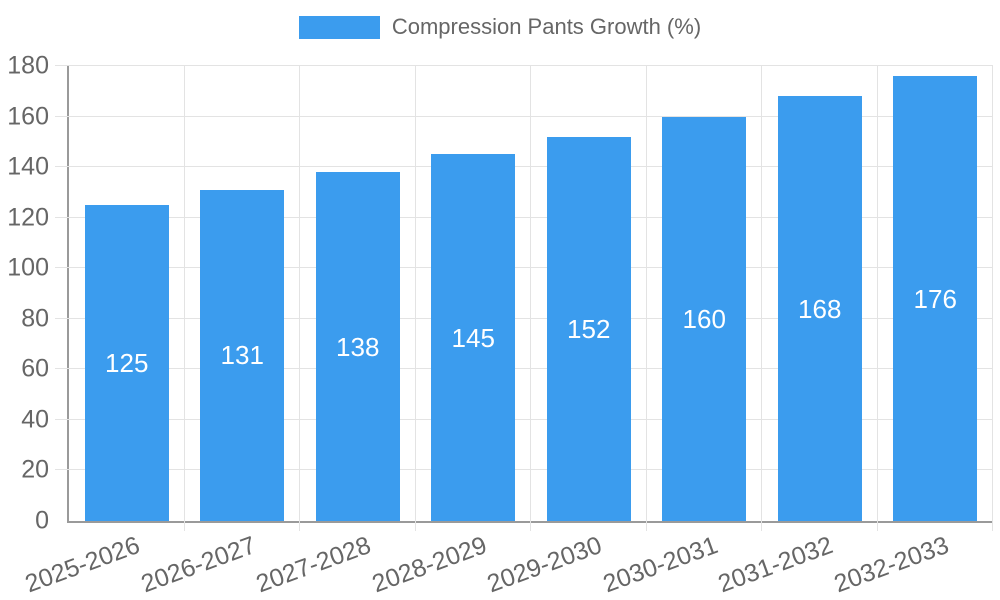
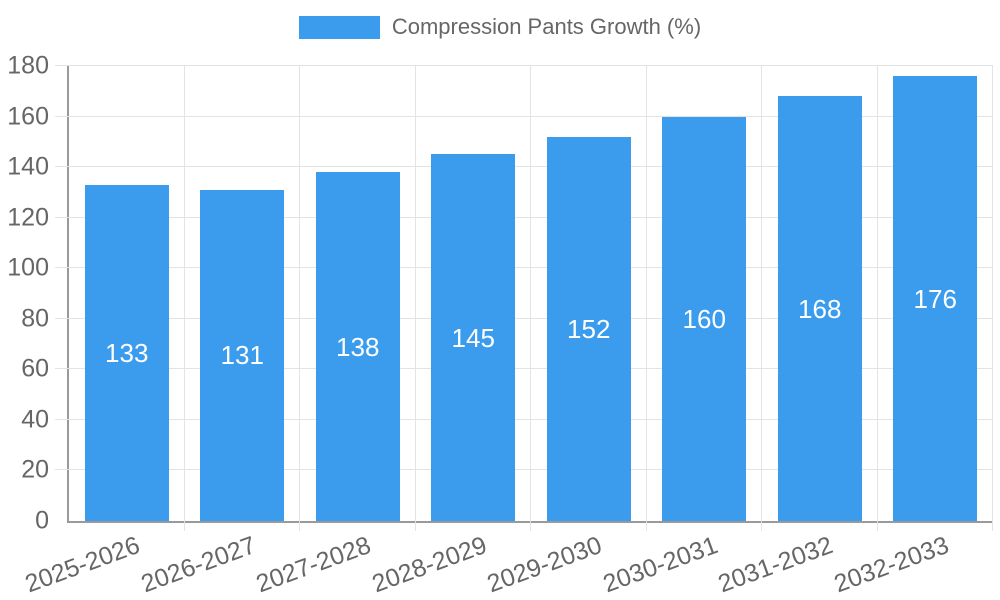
2025-2026: 125 -> 133
